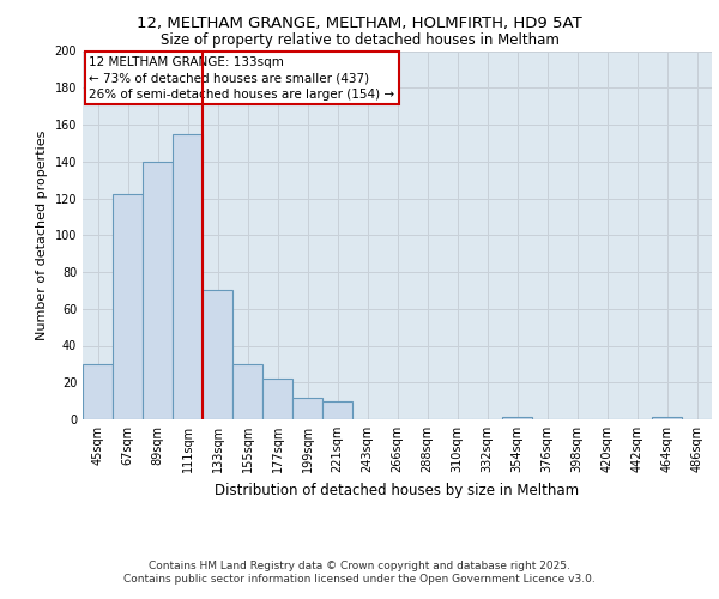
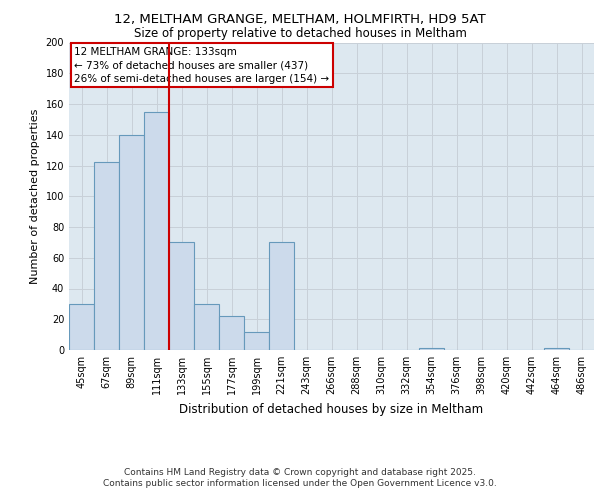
221sqm: 10 -> 70
